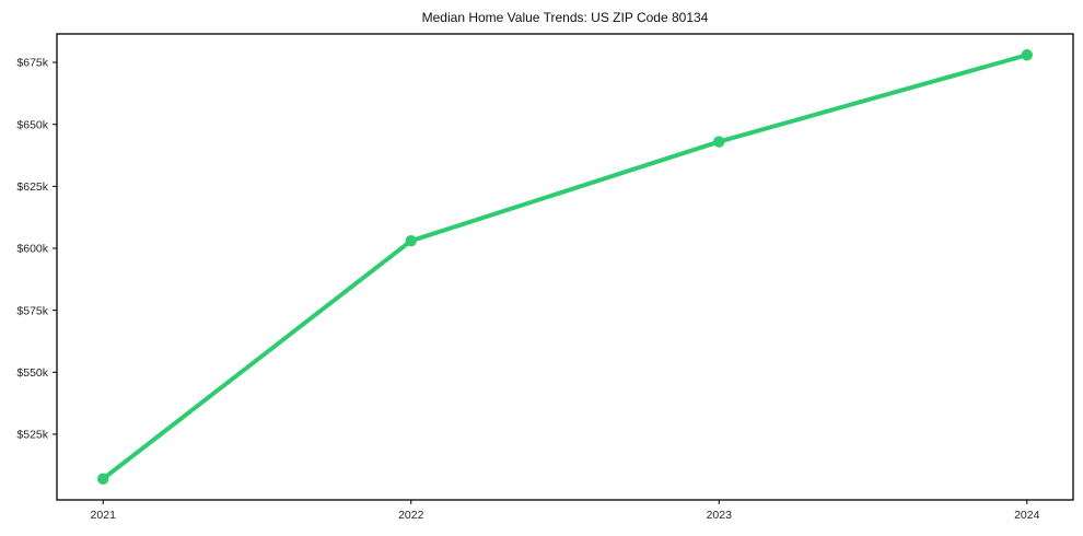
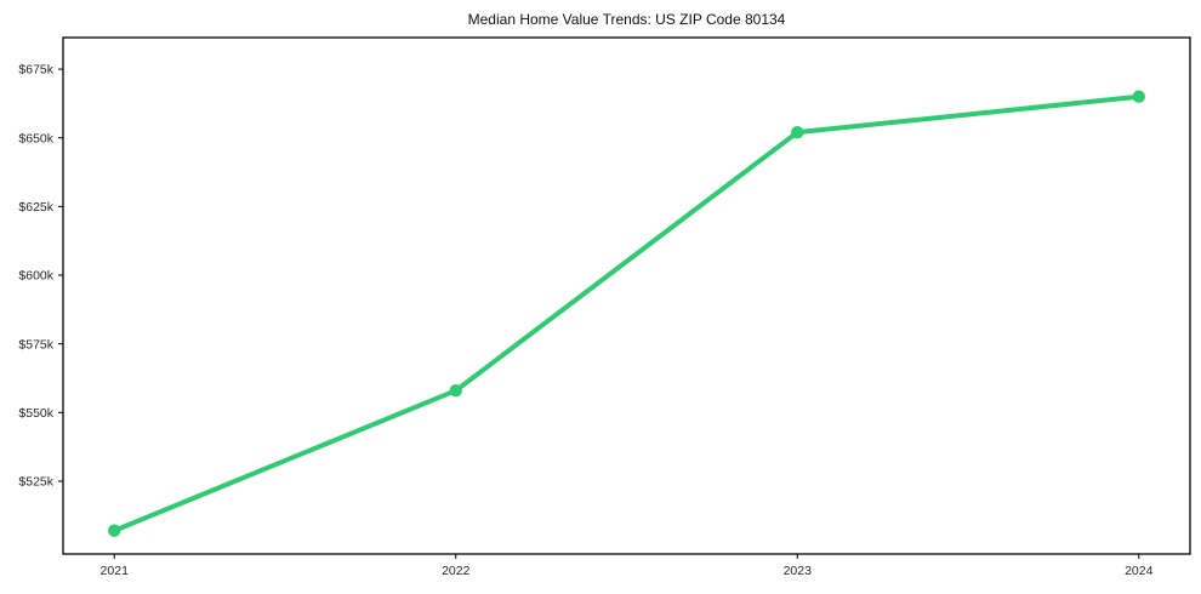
2022: $603k -> $558k
2023: $643k -> $652k
2024: $678k -> $665k
